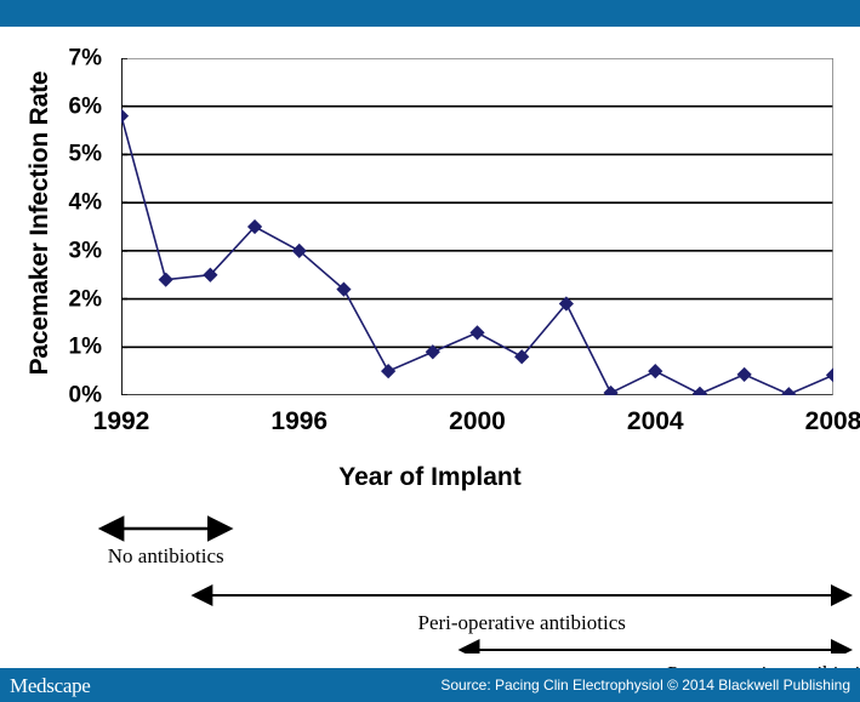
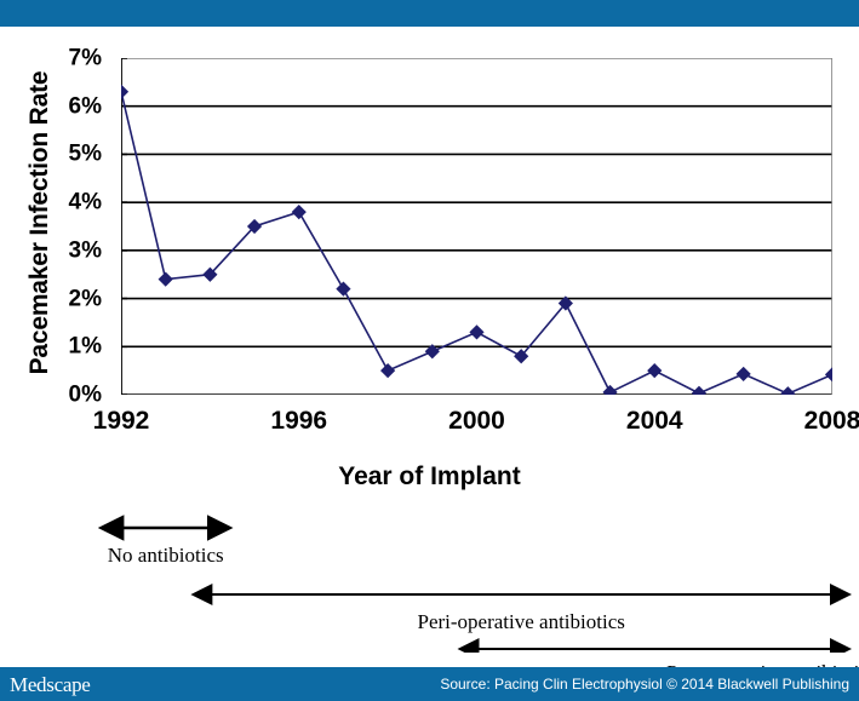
1992: 5.8% -> 6.3%
1996: 3.0% -> 3.8%
